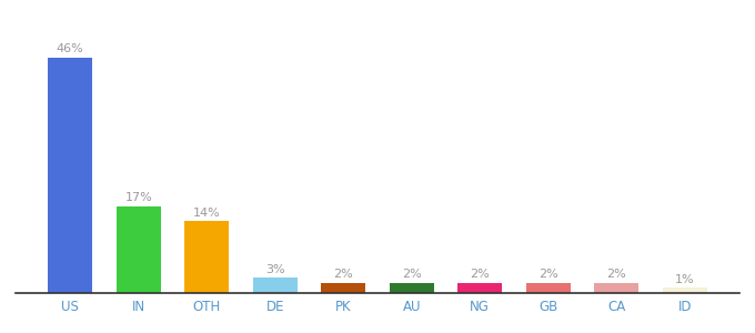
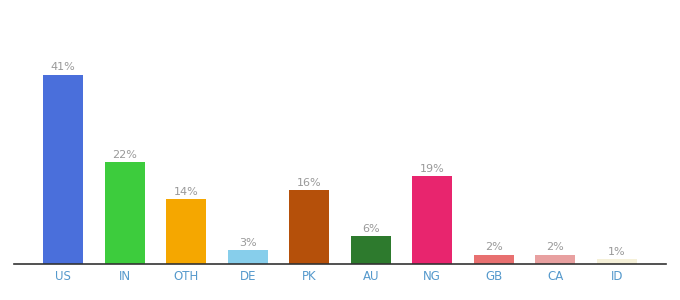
US: 46% -> 41%
IN: 17% -> 22%
PK: 2% -> 16%
AU: 2% -> 6%
NG: 2% -> 19%
